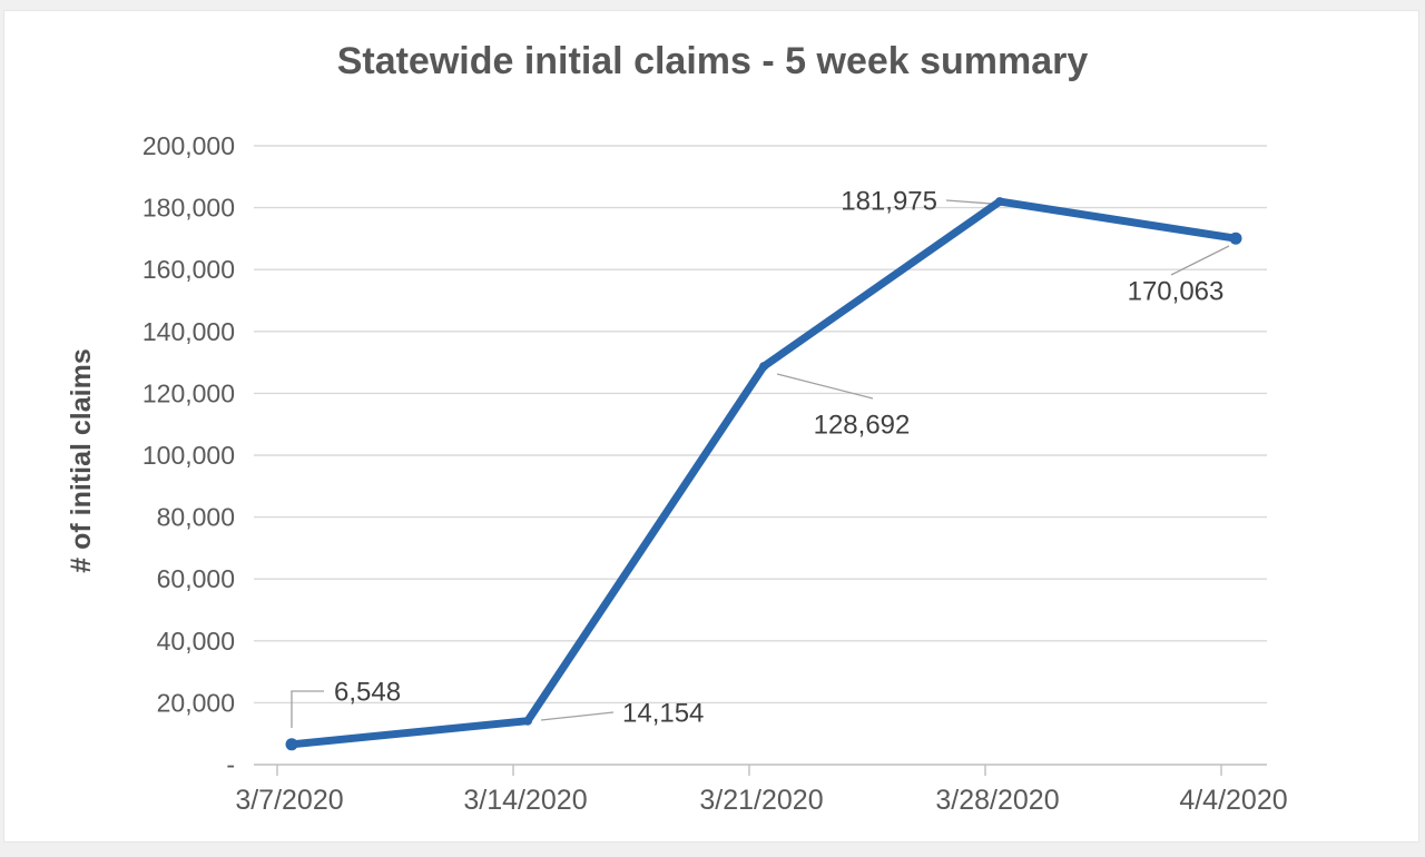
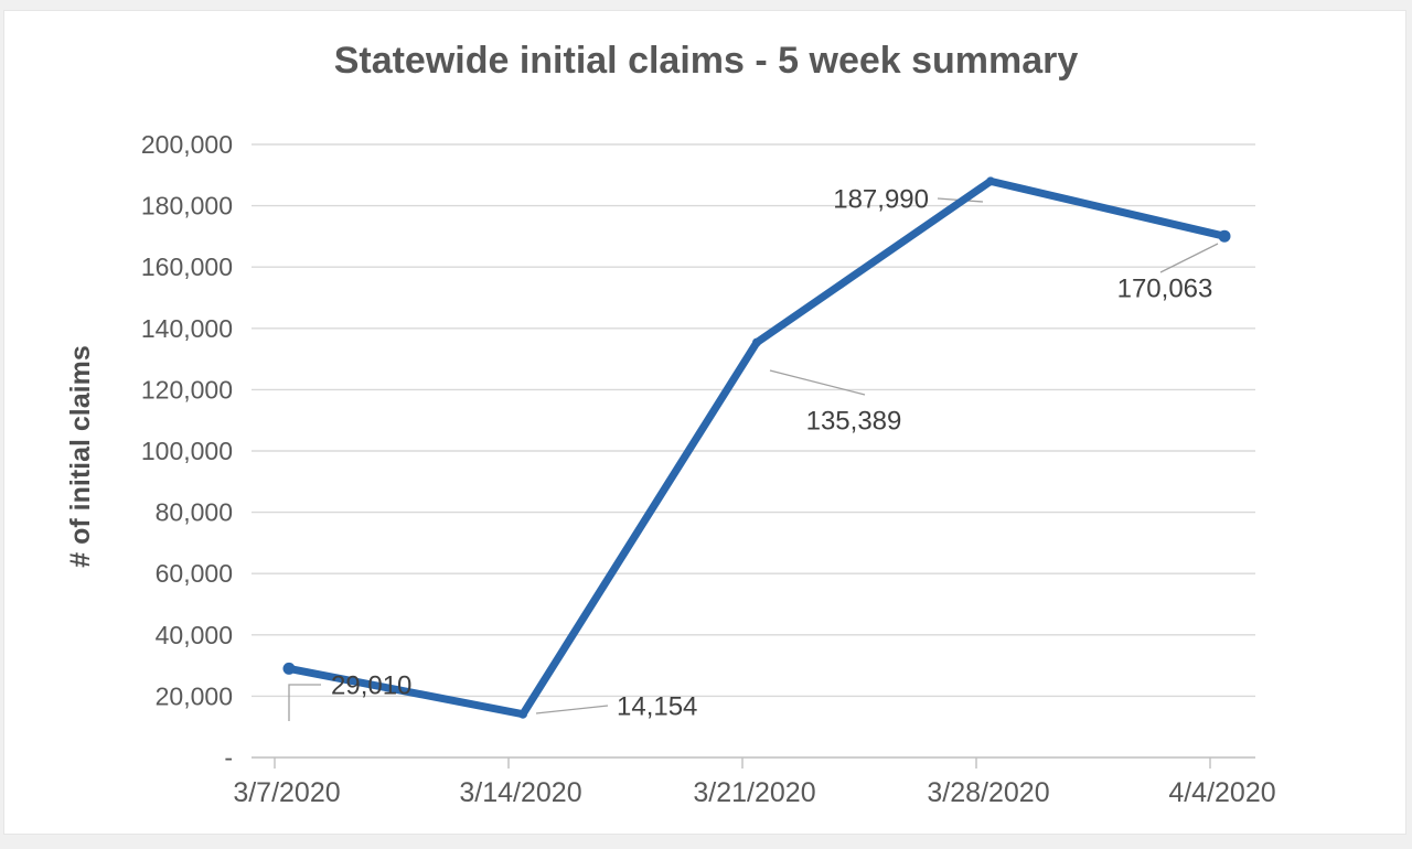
3/7/2020: 6,548 -> 29,010
3/21/2020: 128,692 -> 135,389
3/28/2020: 181,975 -> 187,990
